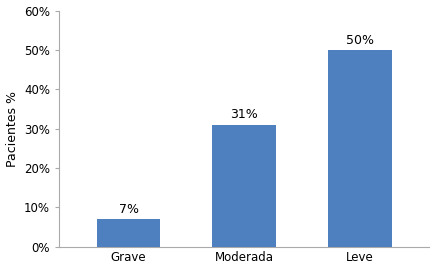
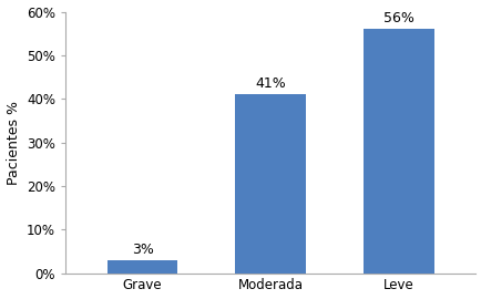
Grave: 7% -> 3%
Moderada: 31% -> 41%
Leve: 50% -> 56%
